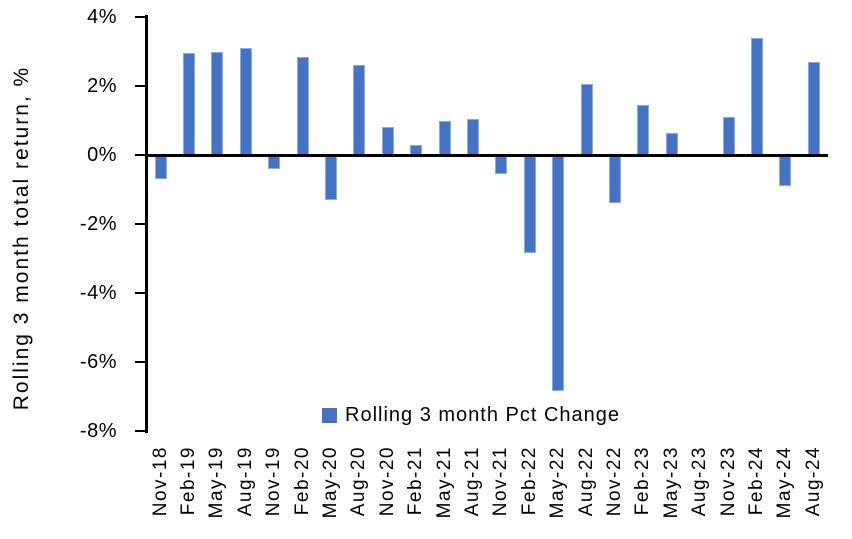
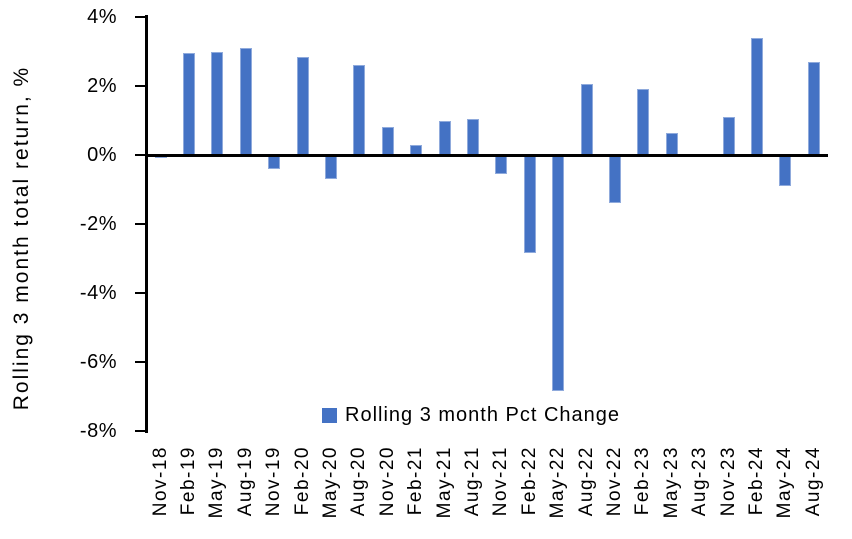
Nov-18: -0.7% -> -0.1%
May-20: -1.3% -> -0.7%
Feb-23: 1.4% -> 1.9%
